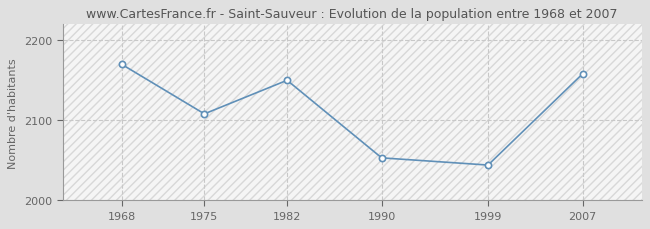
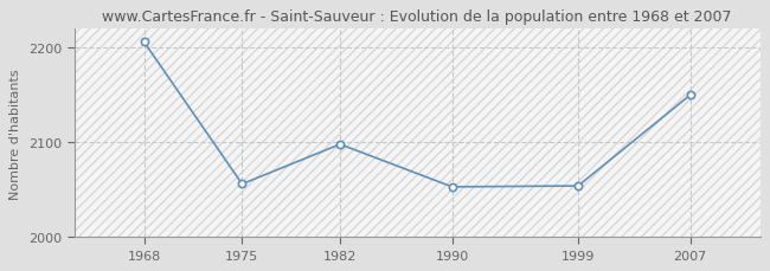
1968: 2170 -> 2206
1975: 2108 -> 2056
1982: 2150 -> 2098
1999: 2044 -> 2054
2007: 2158 -> 2150
